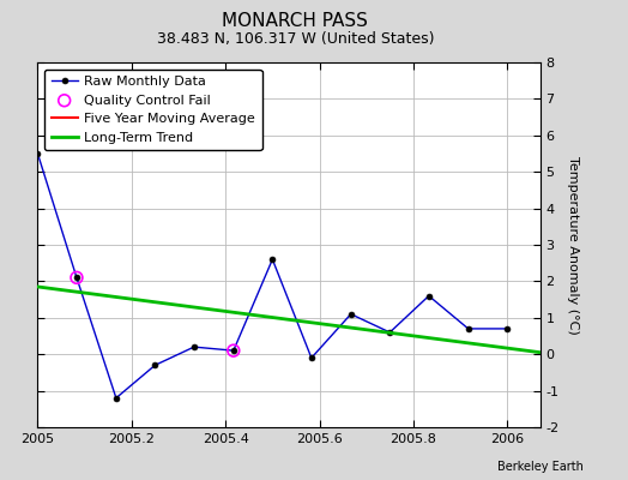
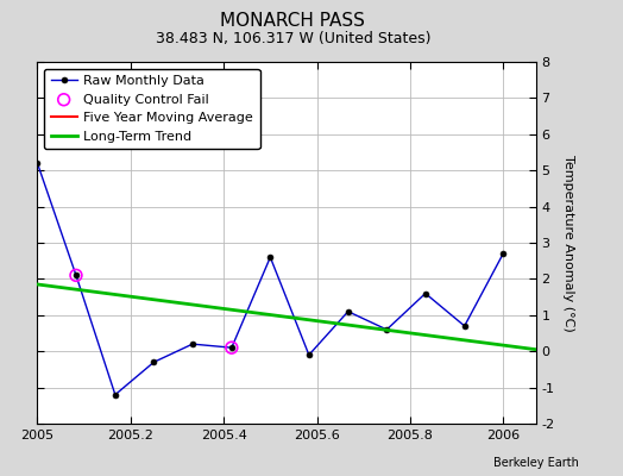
Raw Monthly Data/2005: 5.5 -> 5.2
Raw Monthly Data/2006: 0.7 -> 2.7
